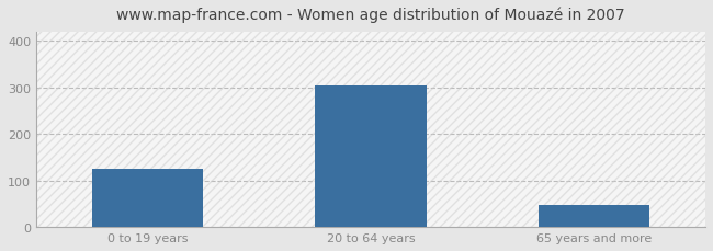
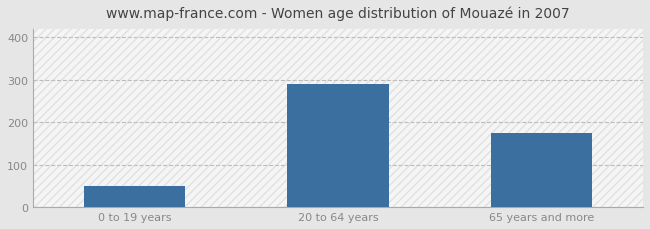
0 to 19 years: 125 -> 50
20 to 64 years: 303 -> 290
65 years and more: 47 -> 175
